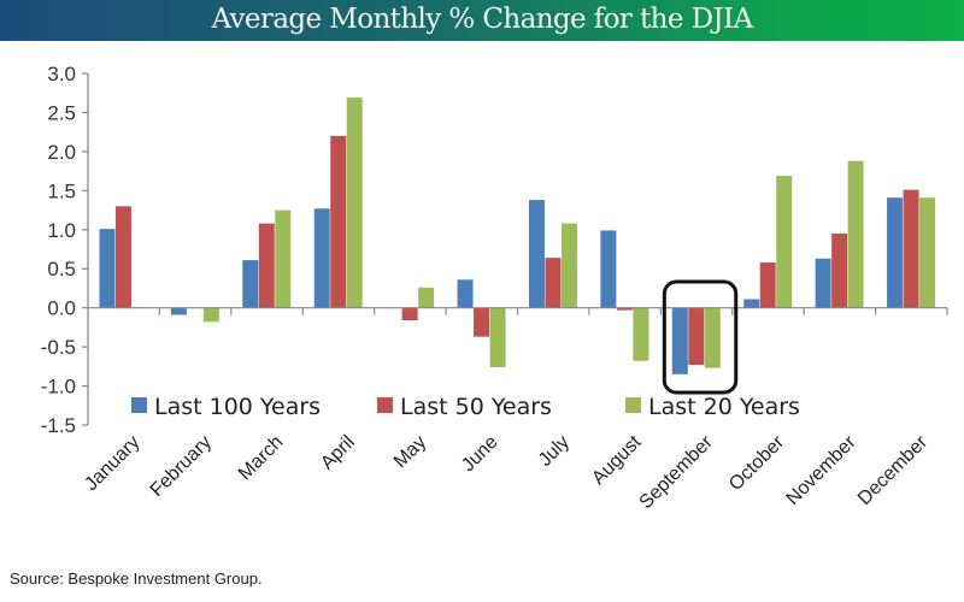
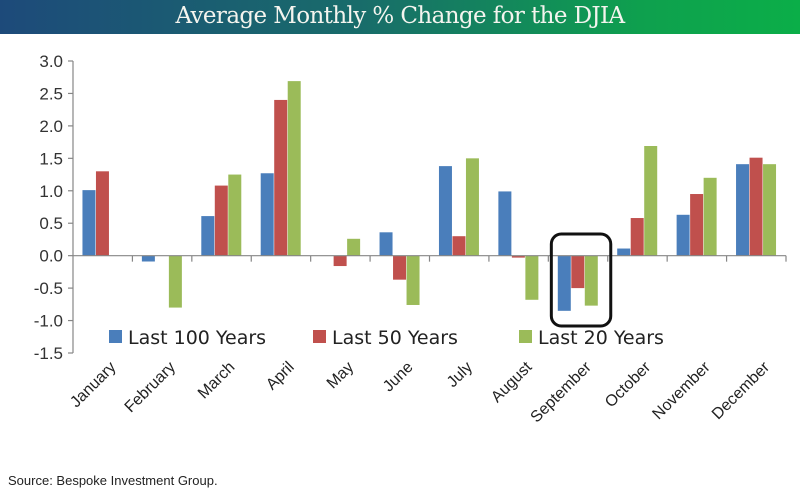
Last 20 Years/February: -0.2 -> -0.8
Last 50 Years/April: 2.2 -> 2.4
Last 50 Years/July: 0.6 -> 0.3
Last 20 Years/July: 1.1 -> 1.5
Last 50 Years/September: -0.7 -> -0.5
Last 20 Years/November: 1.9 -> 1.2
